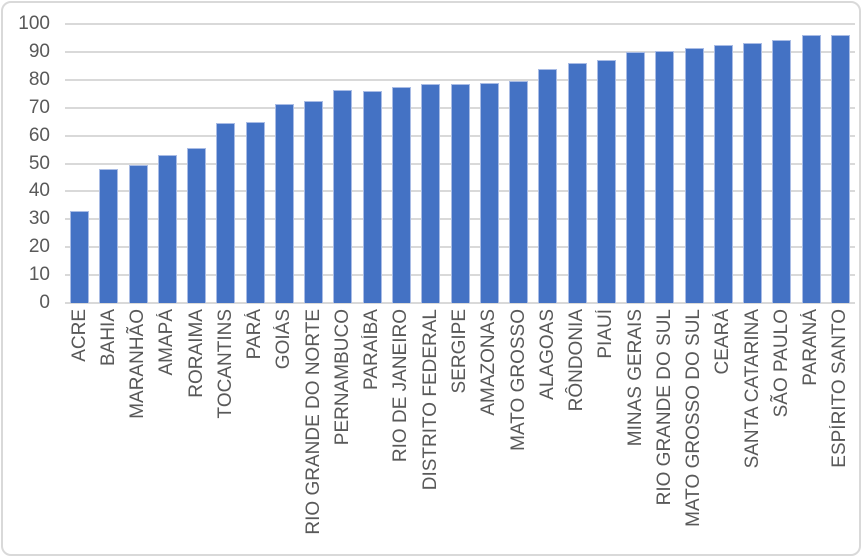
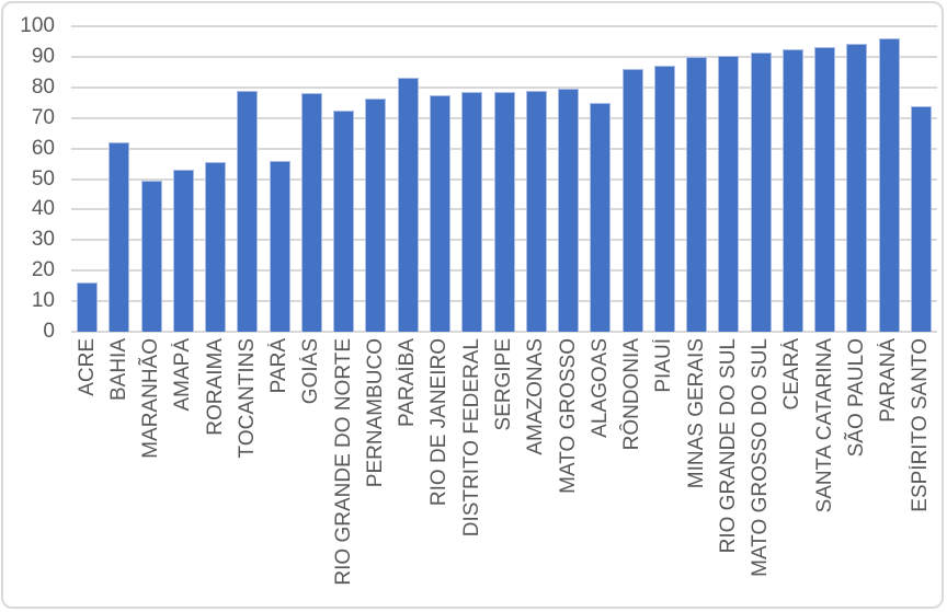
ACRE: 33 -> 16
BAHIA: 48 -> 62
TOCANTINS: 64 -> 79
PARÁ: 65 -> 56
GOIÁS: 72 -> 78
PARAÍBA: 76 -> 83
ALAGOAS: 84 -> 75
ESPÍRITO SANTO: 96 -> 74
